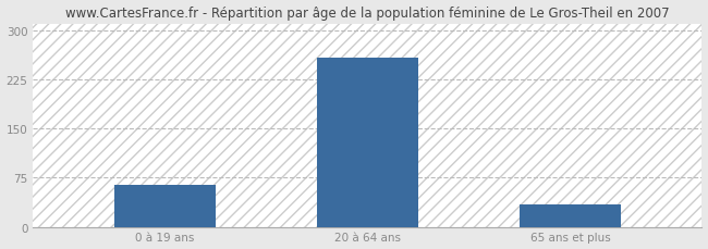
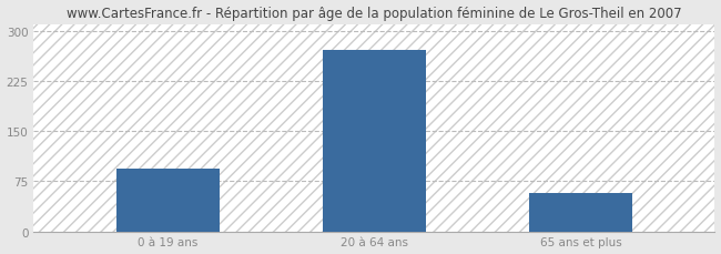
0 à 19 ans: 64 -> 93
20 à 64 ans: 258 -> 271
65 ans et plus: 34 -> 58
